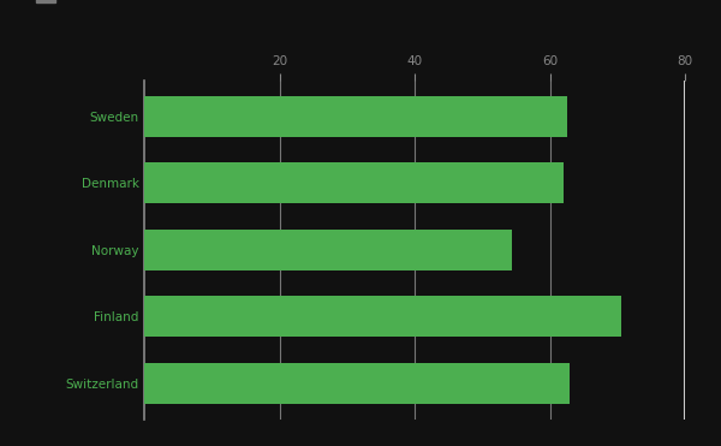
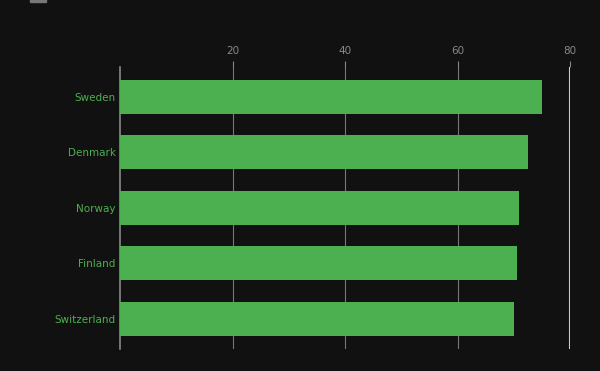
Sweden: 62.6 -> 75.0
Denmark: 62.0 -> 72.5
Norway: 54.4 -> 71.0
Switzerland: 63.0 -> 70.0
